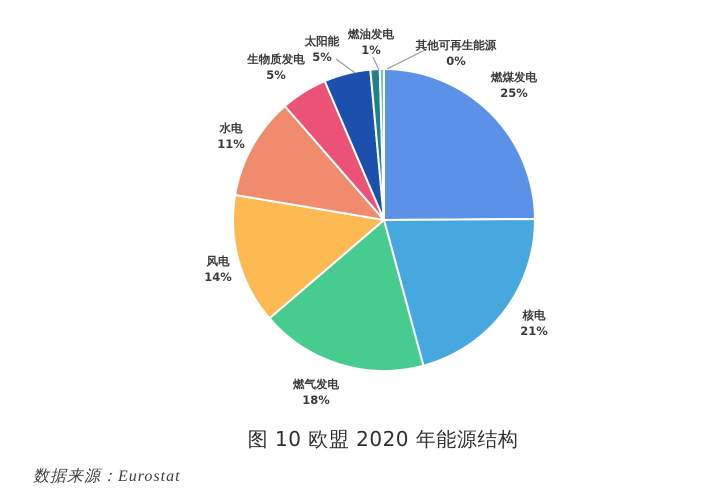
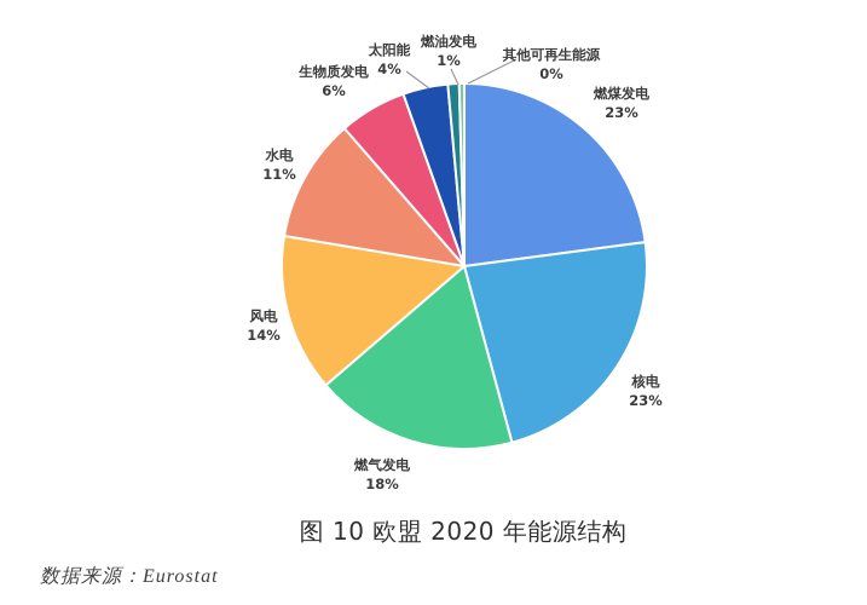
燃煤发电: 25% -> 23%
核电: 21% -> 23%
生物质发电: 5% -> 6%
太阳能: 5% -> 4%
